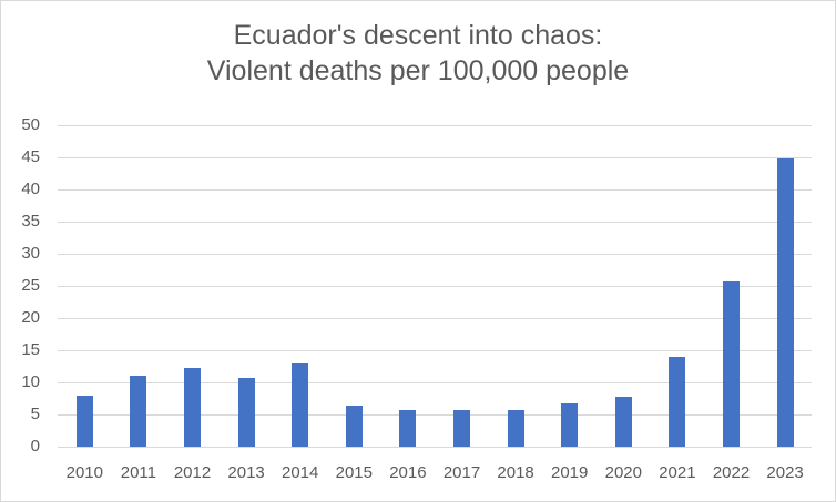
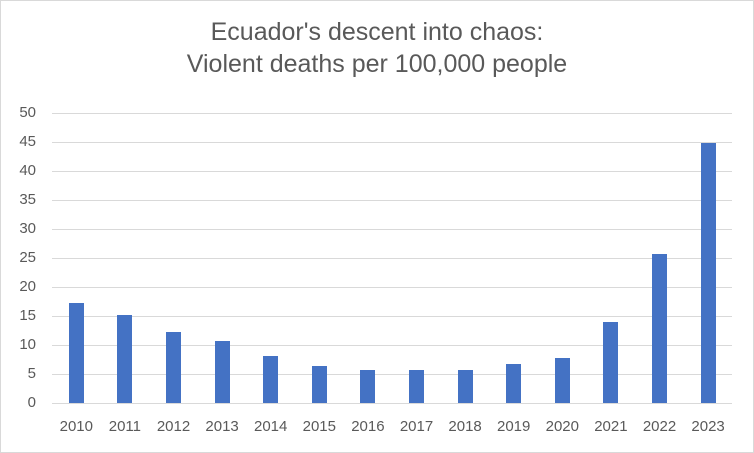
2010: 8 -> 17
2011: 11 -> 15
2014: 13 -> 8
